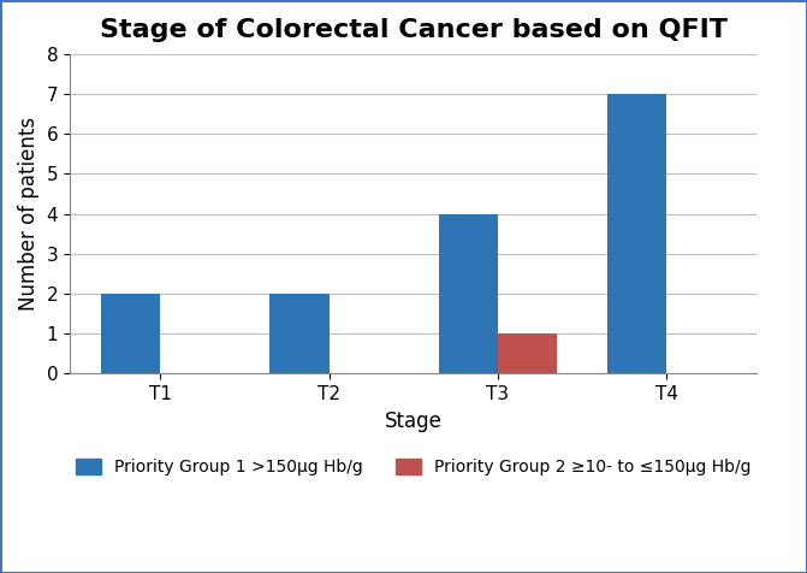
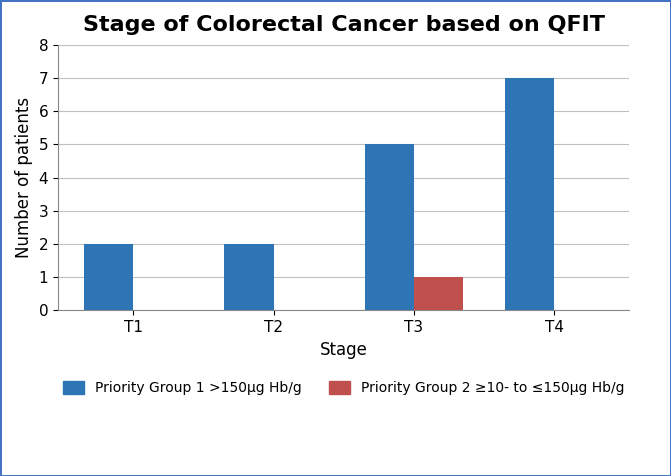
Priority Group 1 >150μg Hb/g/T3: 4 -> 5
